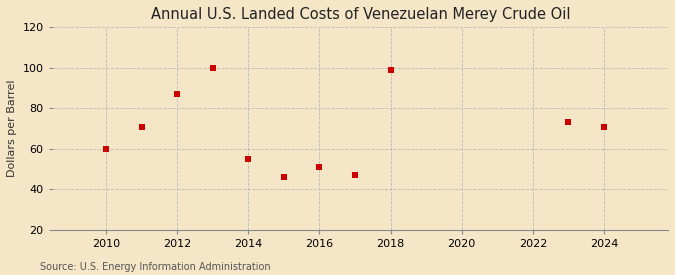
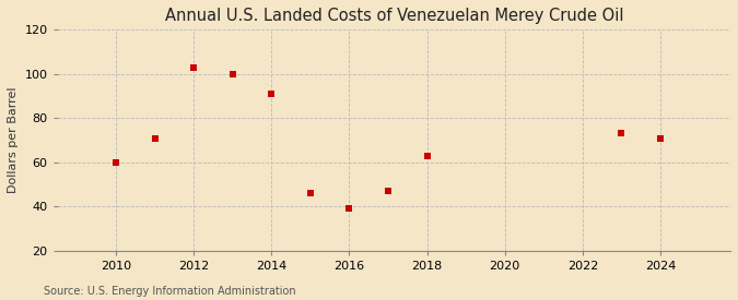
2012: 87 -> 103
2014: 55 -> 91
2016: 51 -> 39
2018: 99 -> 63
